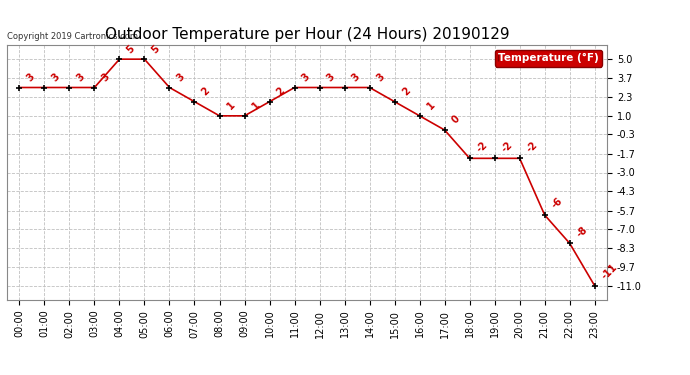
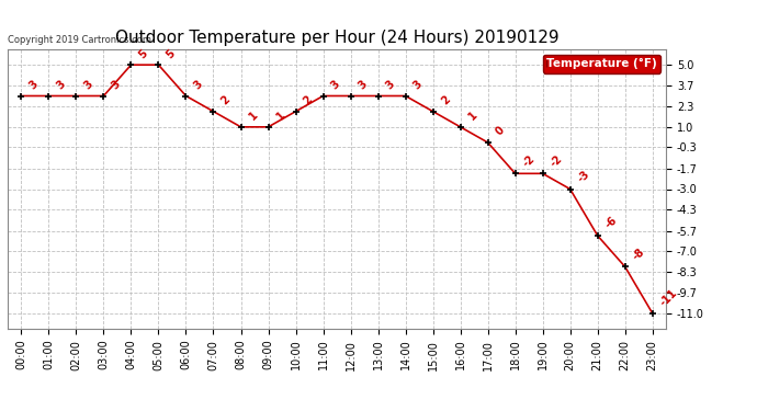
20:00: -2 -> -3
